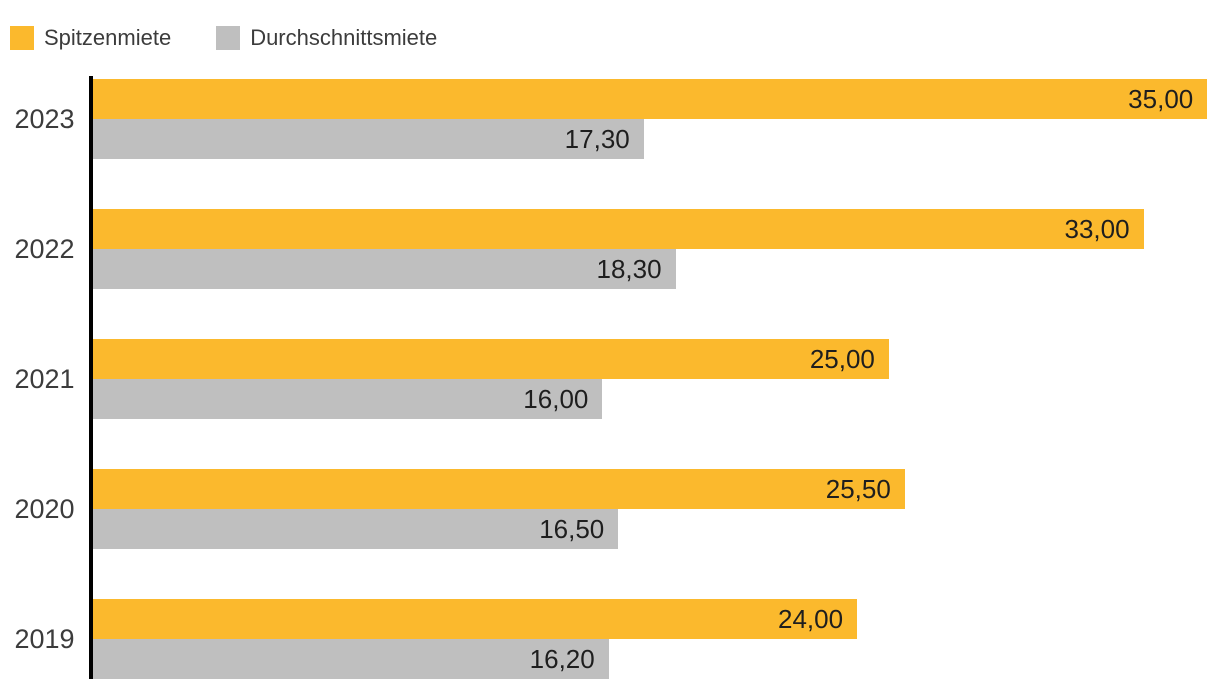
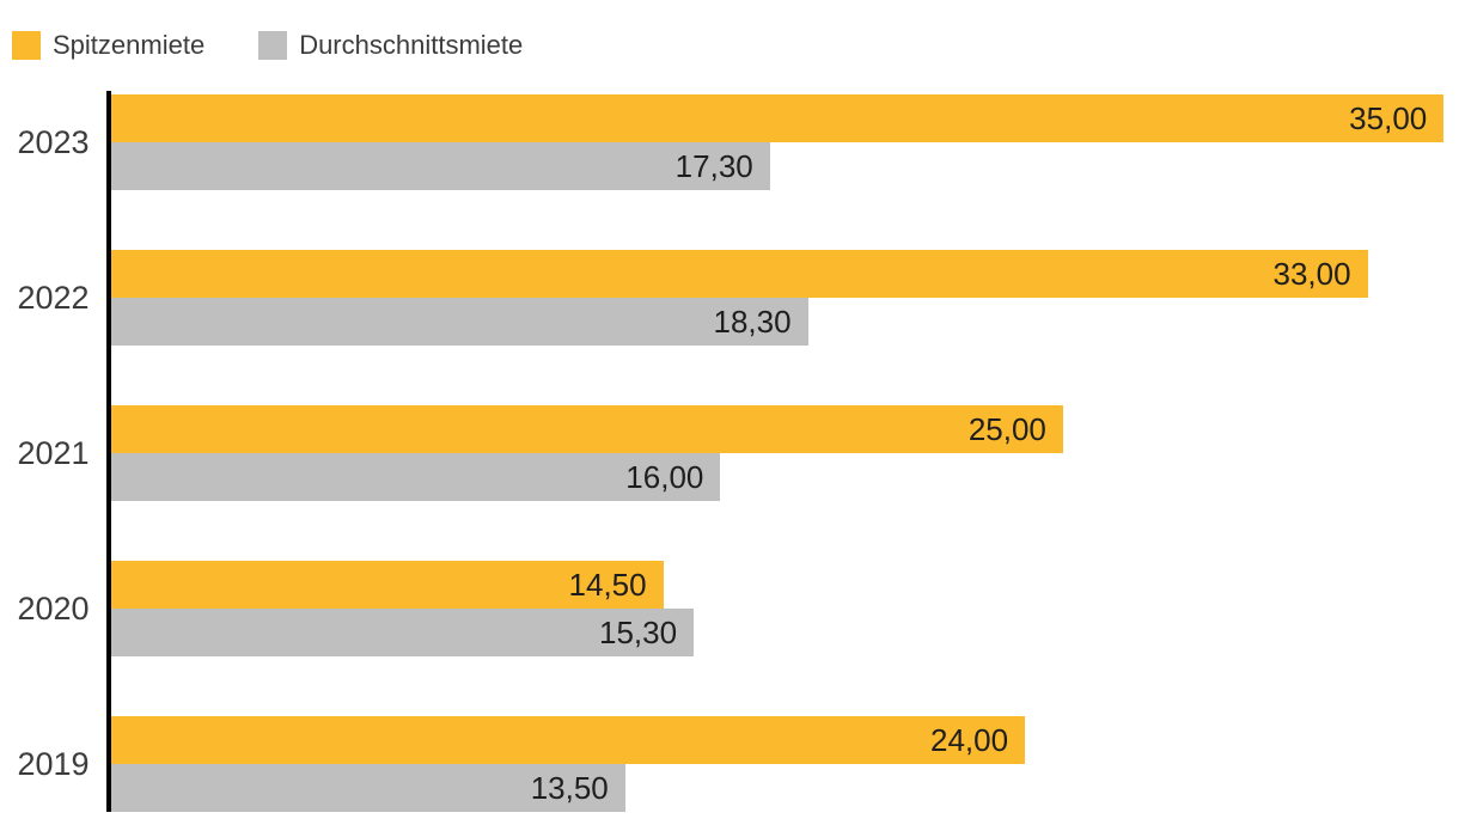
Spitzenmiete/2020: 25,50 -> 14,50
Durchschnittsmiete/2020: 16,50 -> 15,30
Durchschnittsmiete/2019: 16,20 -> 13,50
